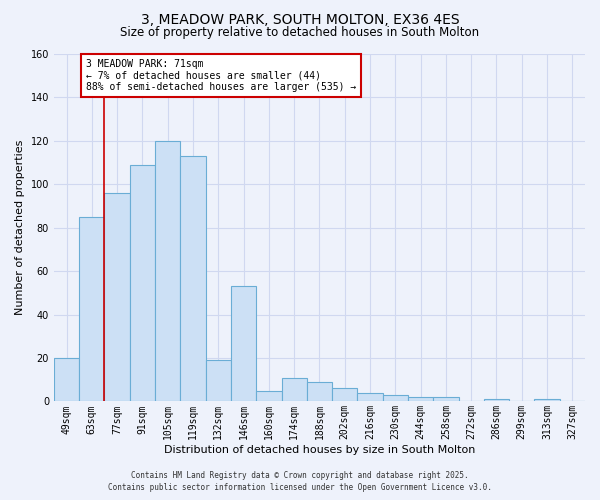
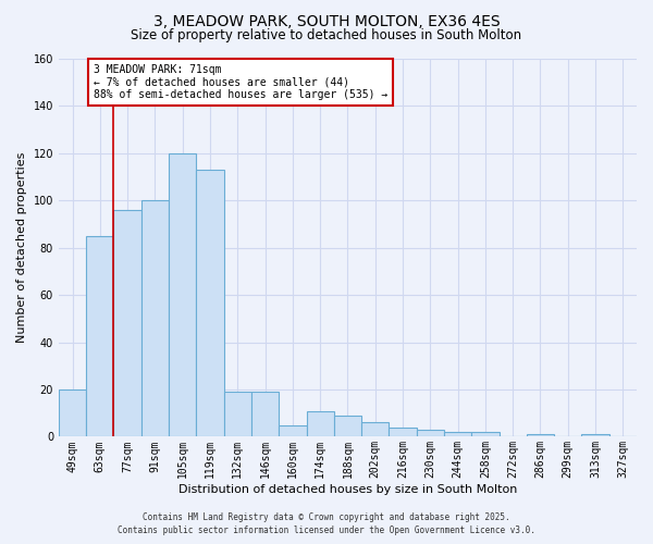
91sqm: 109 -> 100
146sqm: 53 -> 19
